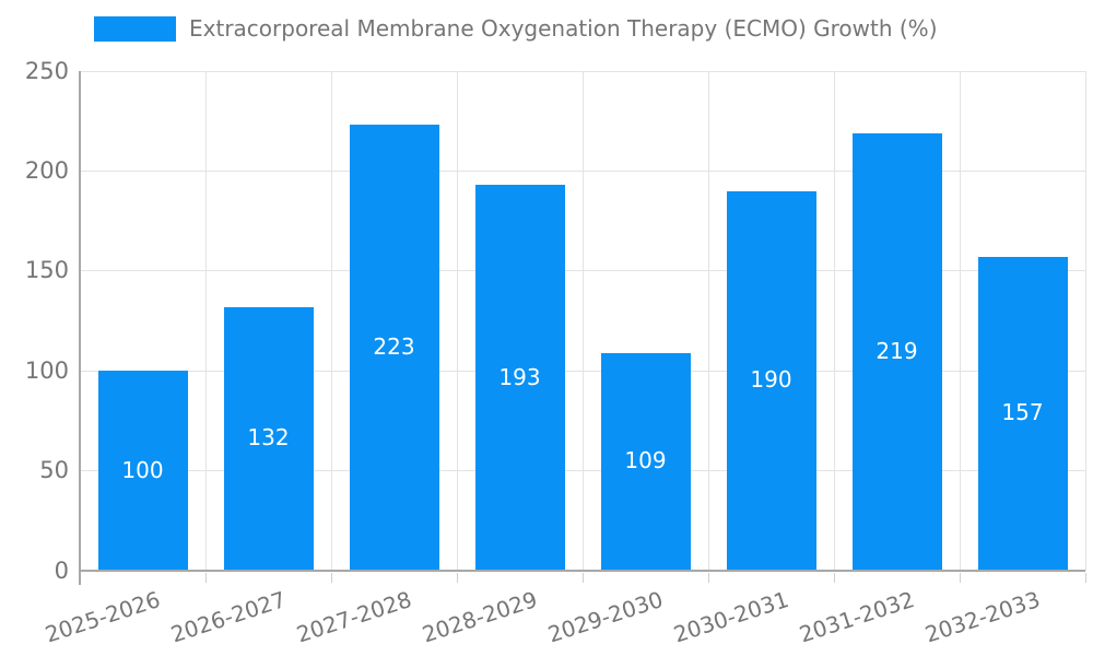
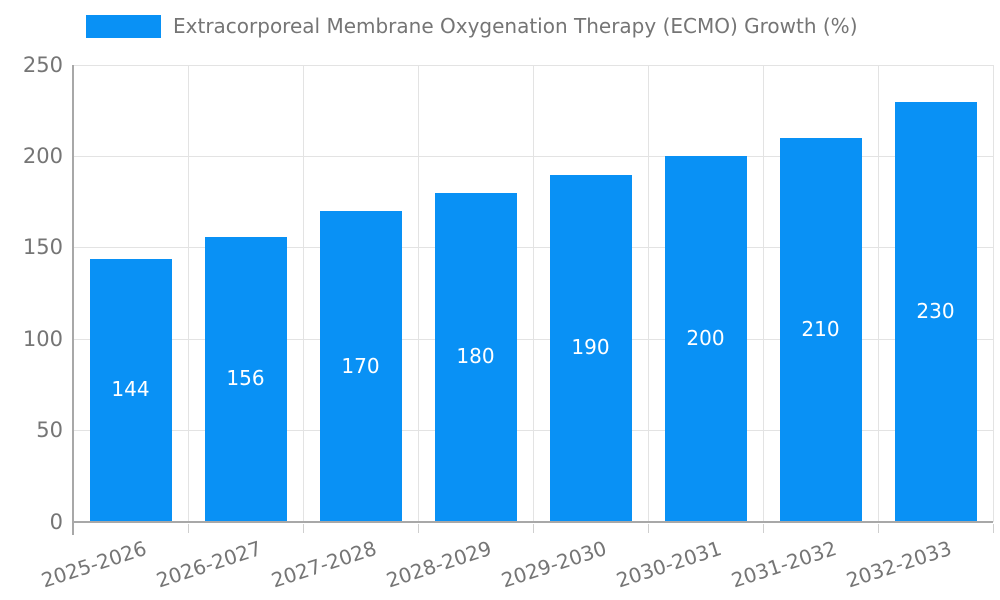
2025-2026: 100 -> 144
2026-2027: 132 -> 156
2027-2028: 223 -> 170
2028-2029: 193 -> 180
2029-2030: 109 -> 190
2030-2031: 190 -> 200
2031-2032: 219 -> 210
2032-2033: 157 -> 230
